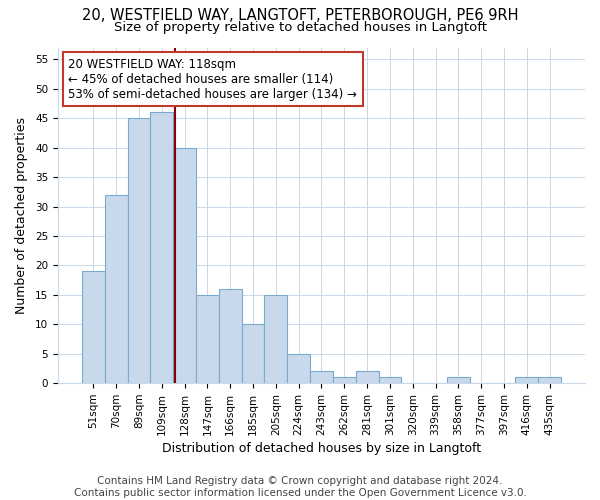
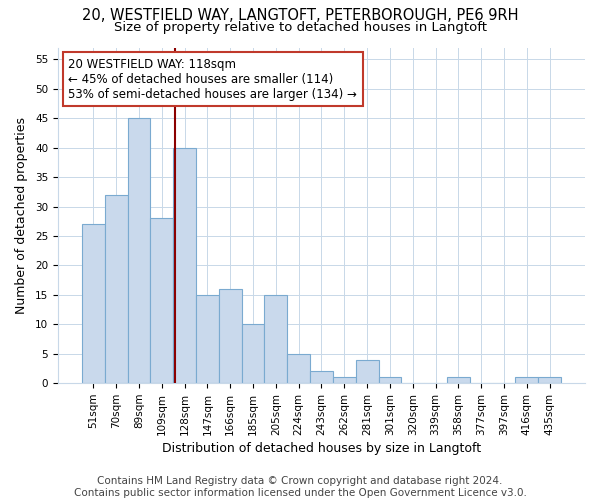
51sqm: 19 -> 27
109sqm: 46 -> 28
281sqm: 2 -> 4
